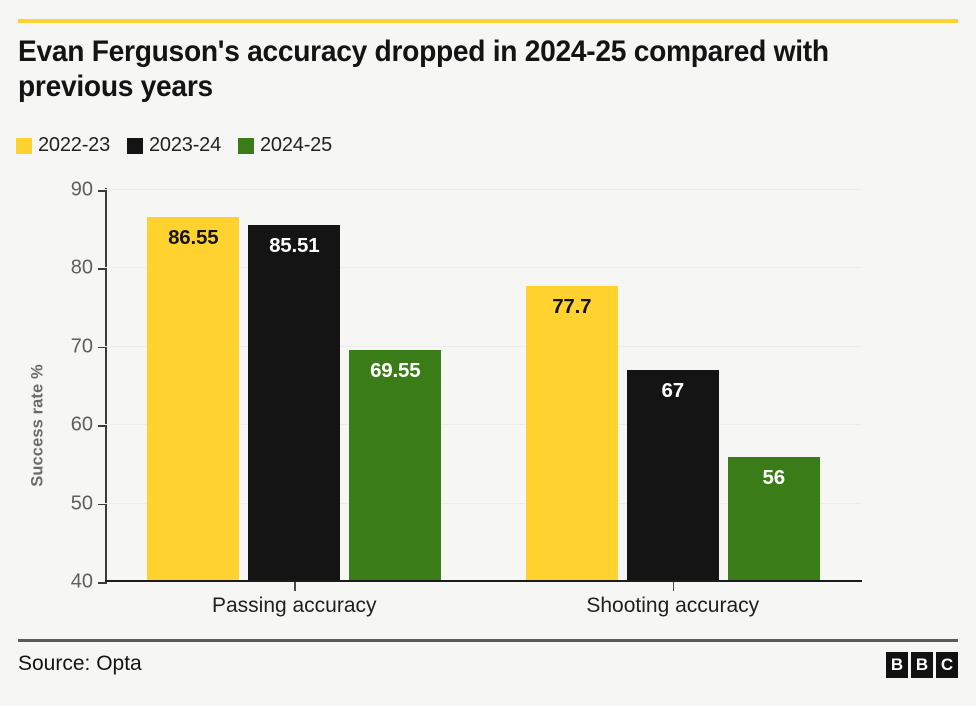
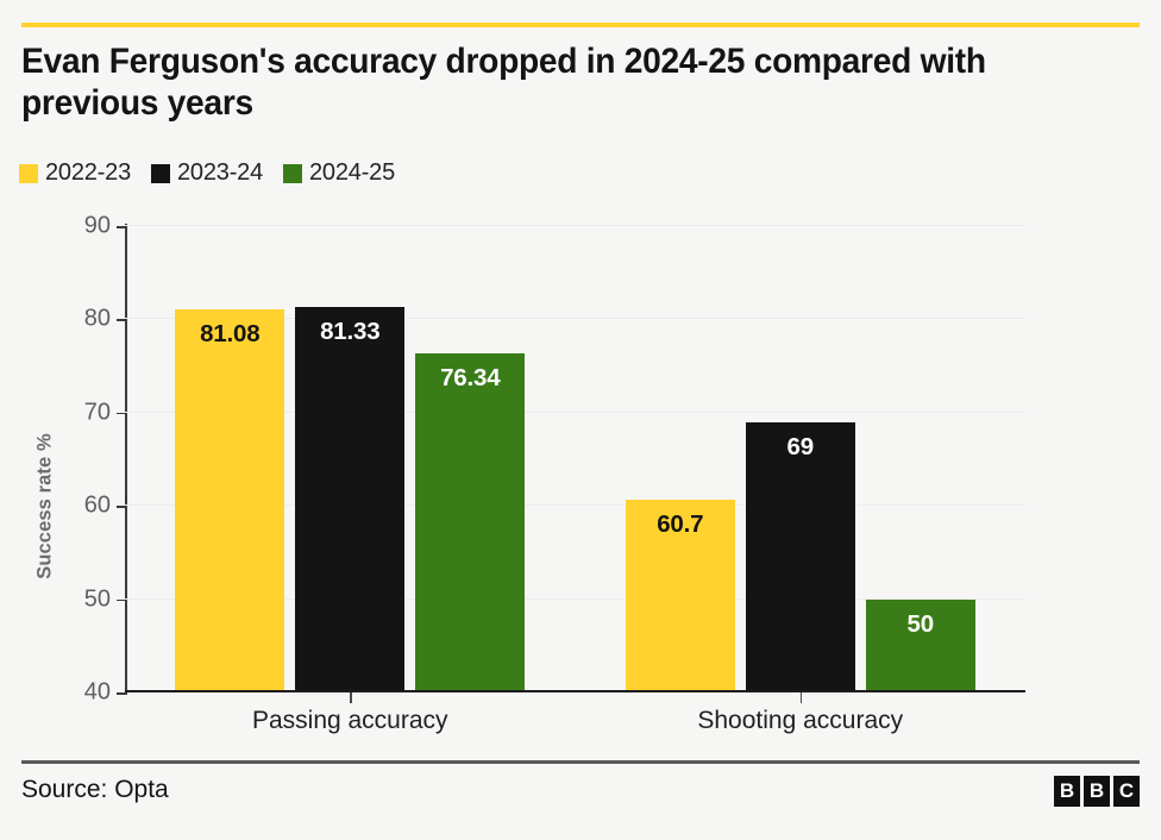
2022-23/Passing accuracy: 86.55 -> 81.08
2023-24/Passing accuracy: 85.51 -> 81.33
2024-25/Passing accuracy: 69.55 -> 76.34
2022-23/Shooting accuracy: 77.7 -> 60.7
2023-24/Shooting accuracy: 67 -> 69
2024-25/Shooting accuracy: 56 -> 50
